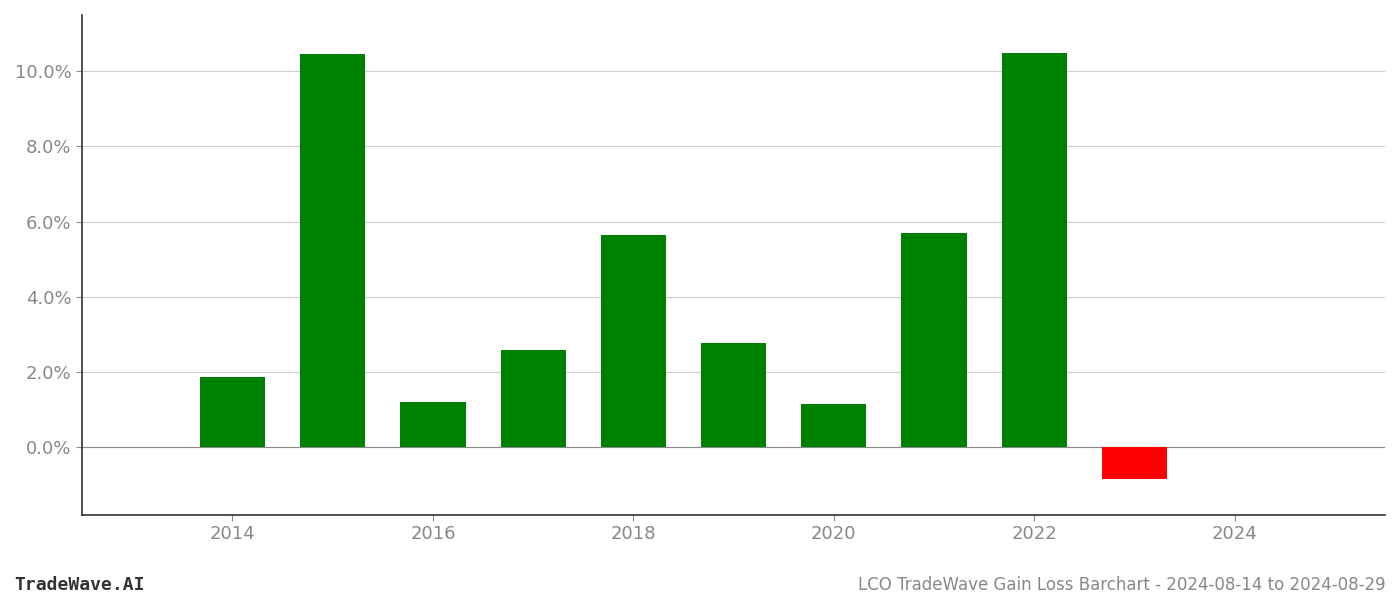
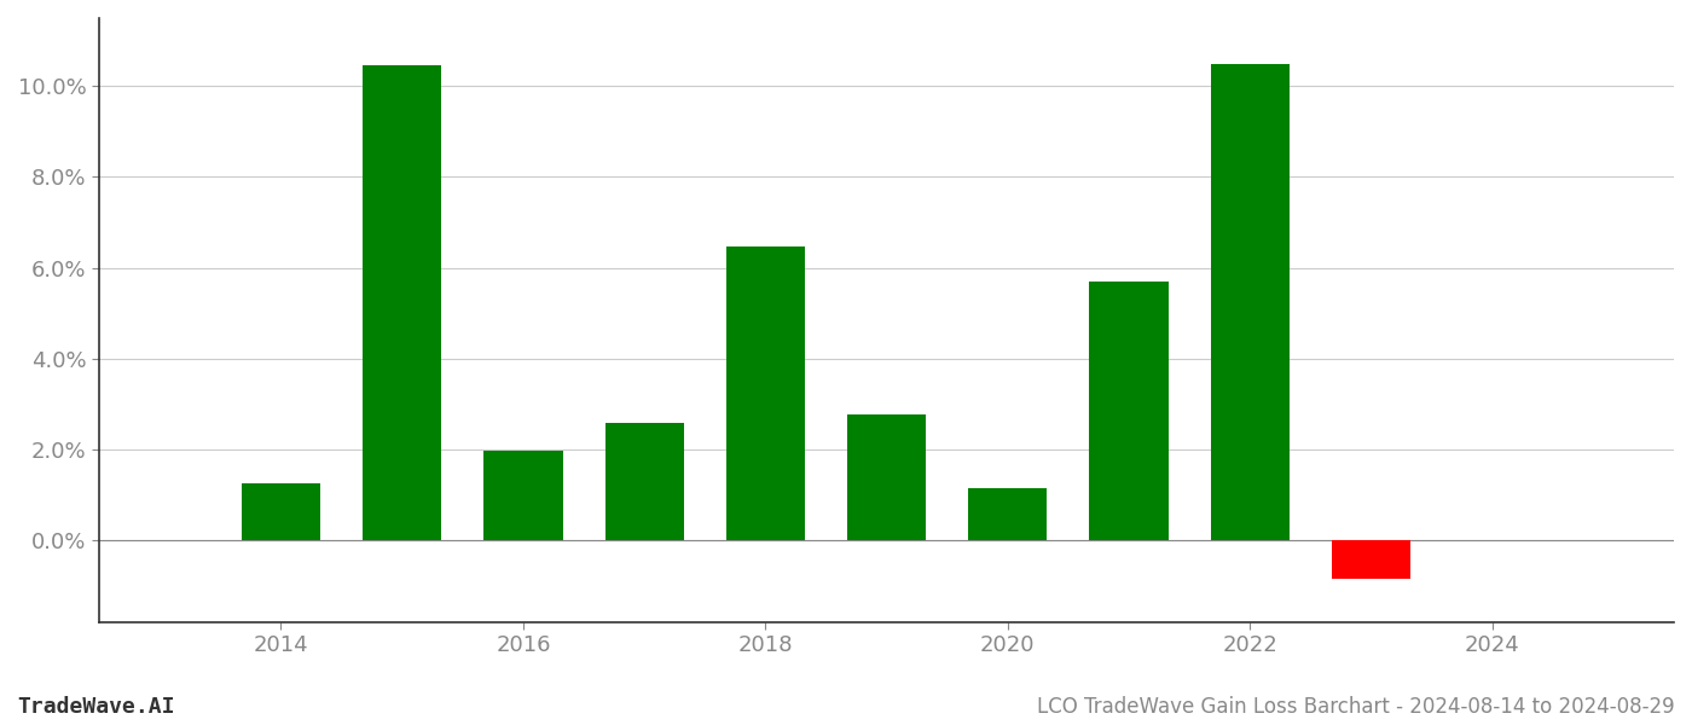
2014: 1.85% -> 1.25%
2016: 1.20% -> 1.98%
2018: 5.65% -> 6.48%
